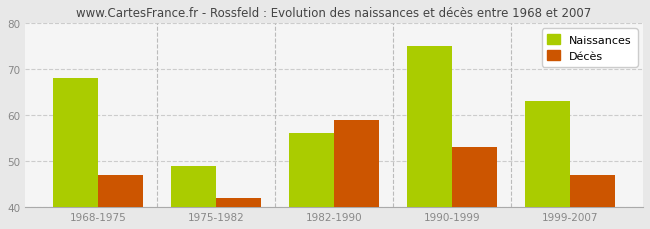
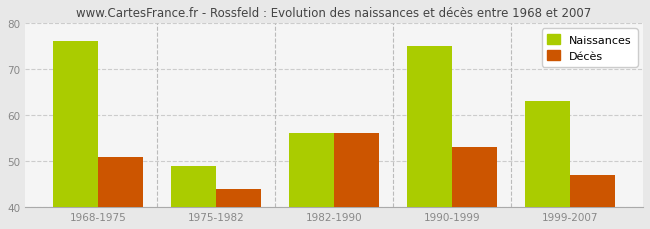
Naissances/1968-1975: 68 -> 76
Décès/1968-1975: 47 -> 51
Décès/1975-1982: 42 -> 44
Décès/1982-1990: 59 -> 56
